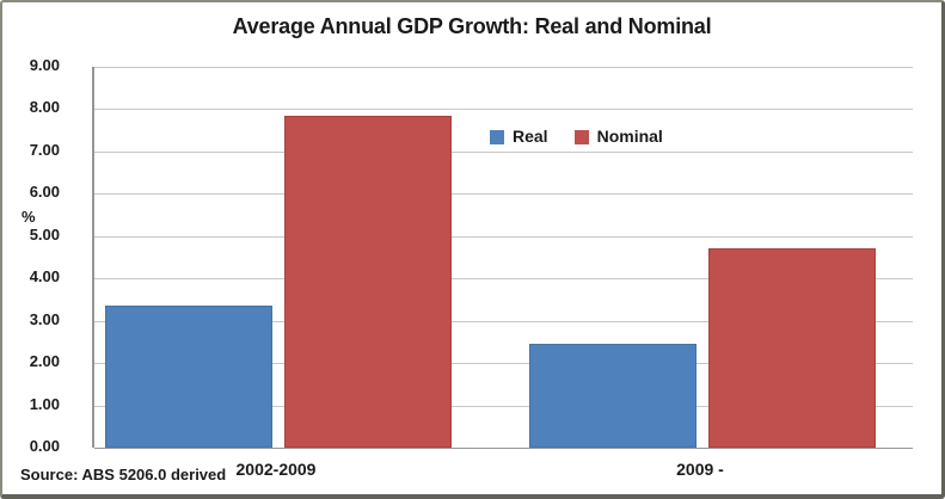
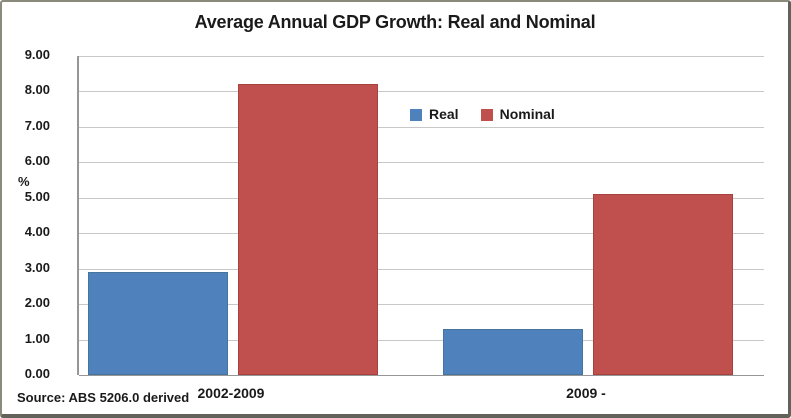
Real/2002-2009: 3.4 -> 2.9
Nominal/2002-2009: 7.8 -> 8.2
Real/2009 -: 2.5 -> 1.3
Nominal/2009 -: 4.7 -> 5.1
